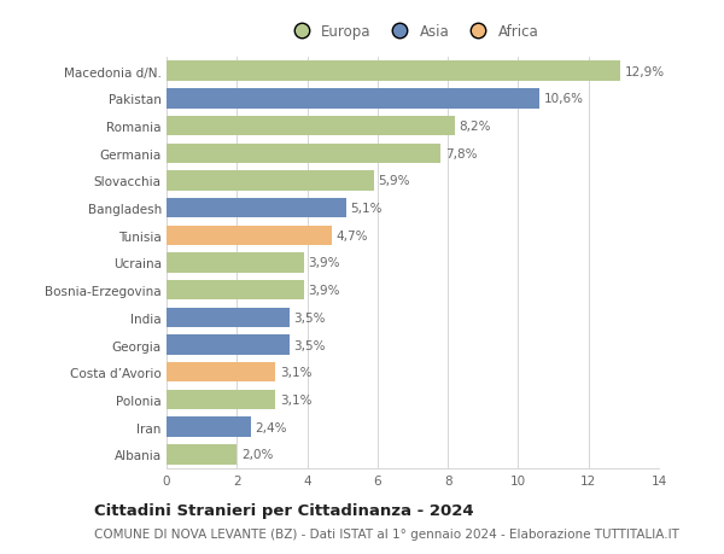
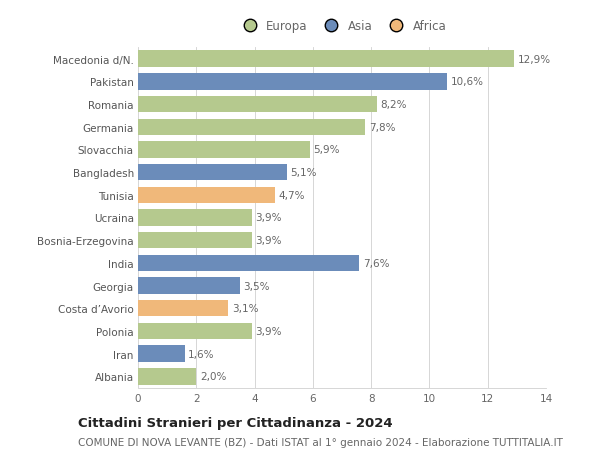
India: 3,5% -> 7,6%
Polonia: 3,1% -> 3,9%
Iran: 2,4% -> 1,6%
